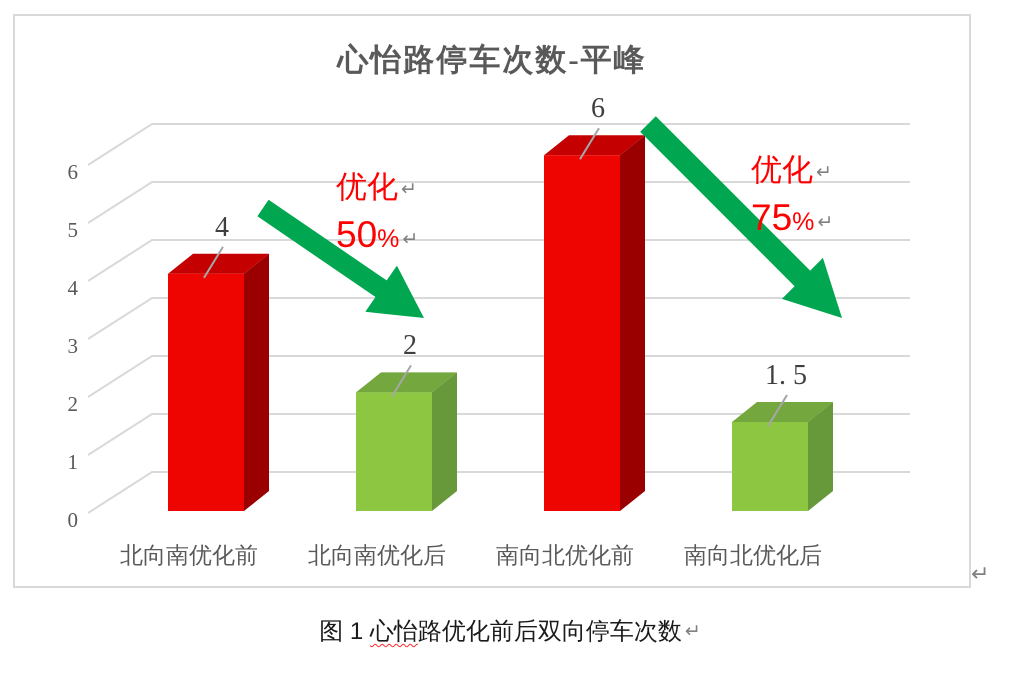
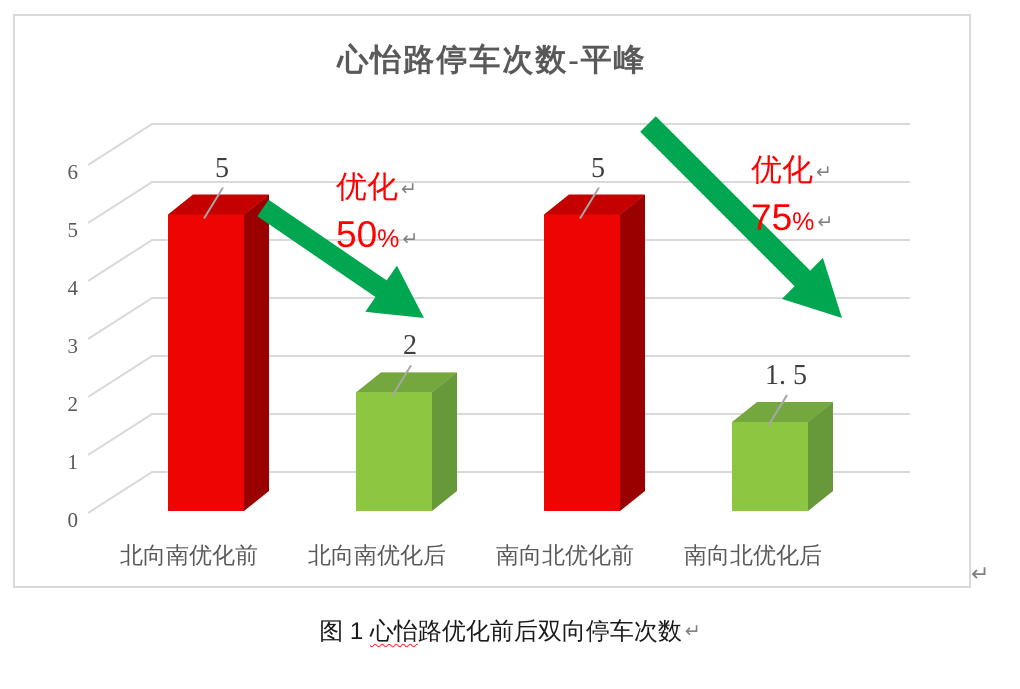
北向南优化前: 4 -> 5
南向北优化前: 6 -> 5
